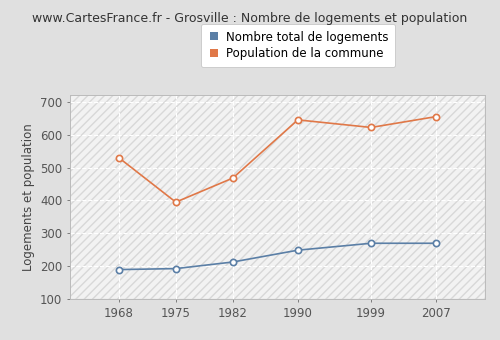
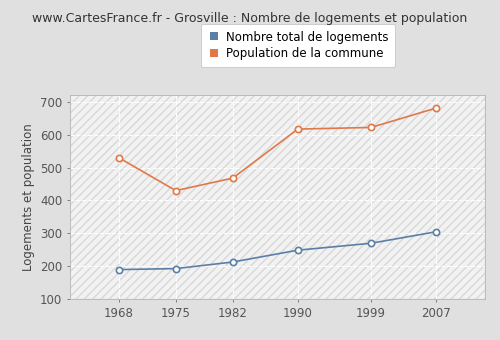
Population de la commune/1975: 395 -> 430
Population de la commune/1990: 645 -> 617
Nombre total de logements/2007: 270 -> 305
Population de la commune/2007: 655 -> 681
